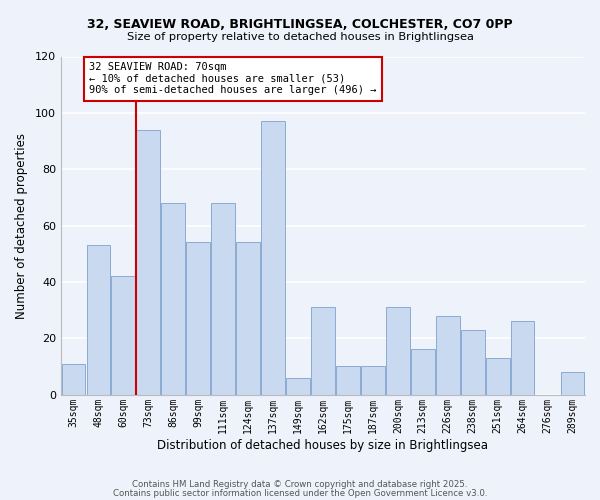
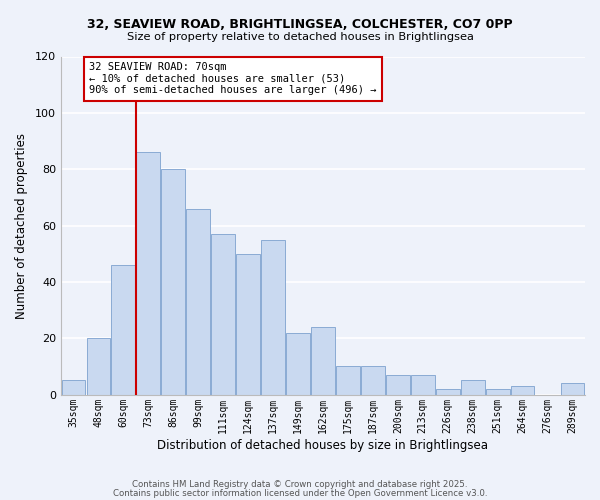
35sqm: 11 -> 5
48sqm: 53 -> 20
60sqm: 42 -> 46
73sqm: 94 -> 86
86sqm: 68 -> 80
99sqm: 54 -> 66
111sqm: 68 -> 57
124sqm: 54 -> 50
137sqm: 97 -> 55
149sqm: 6 -> 22
162sqm: 31 -> 24
200sqm: 31 -> 7
213sqm: 16 -> 7
226sqm: 28 -> 2
238sqm: 23 -> 5
251sqm: 13 -> 2
264sqm: 26 -> 3
289sqm: 8 -> 4
